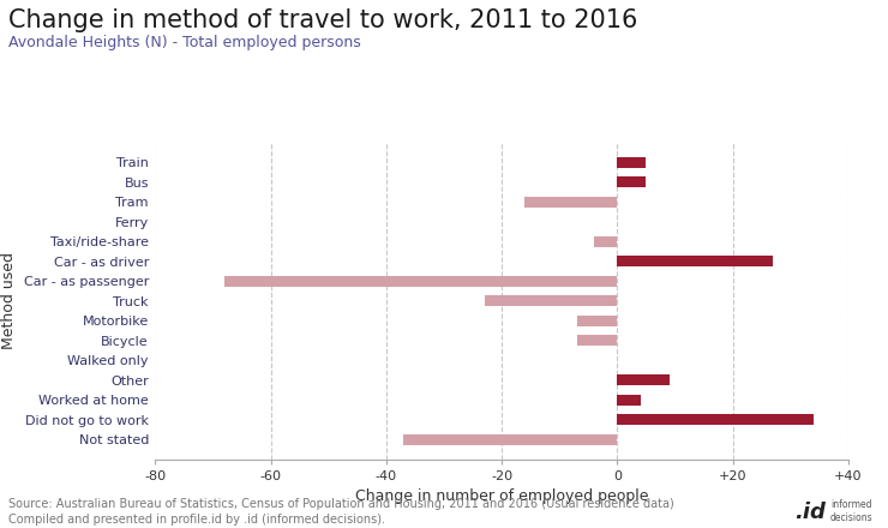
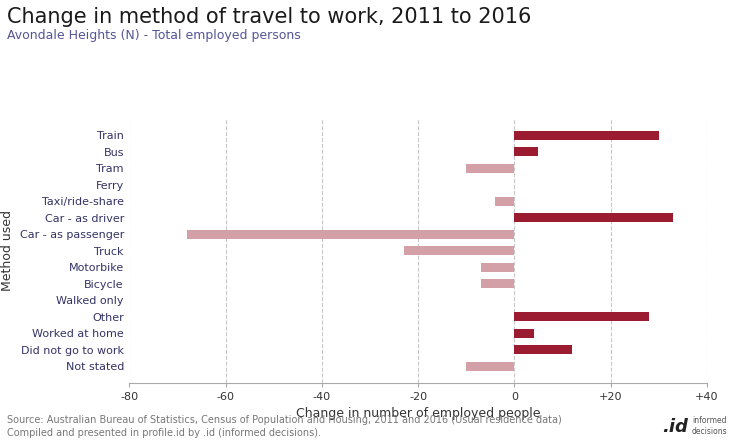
Train: 5 -> 30
Tram: -16 -> -10
Car - as driver: 27 -> 33
Other: 9 -> 28
Did not go to work: 34 -> 12
Not stated: -37 -> -10
